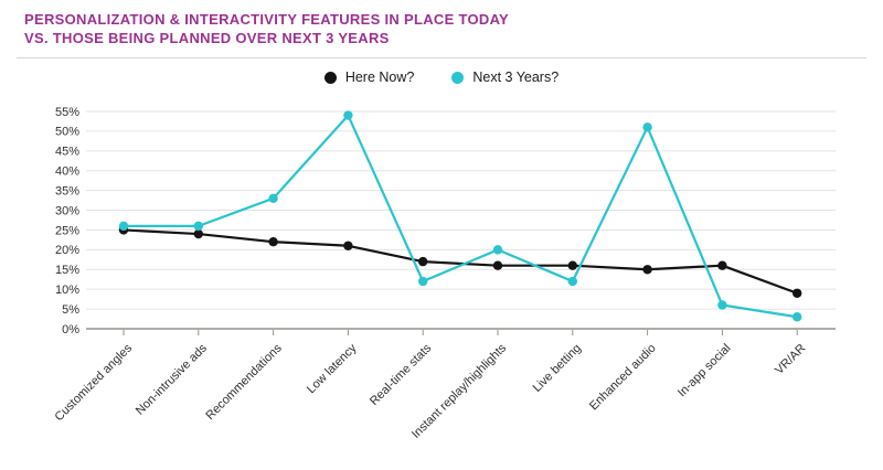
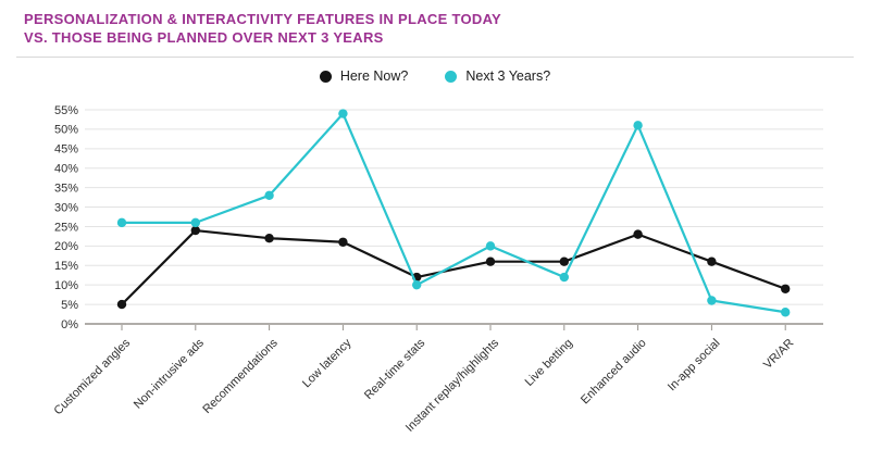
Here Now?/Customized angles: 25% -> 5%
Here Now?/Real-time stats: 17% -> 12%
Next 3 Years?/Real-time stats: 12% -> 10%
Here Now?/Enhanced audio: 15% -> 23%
